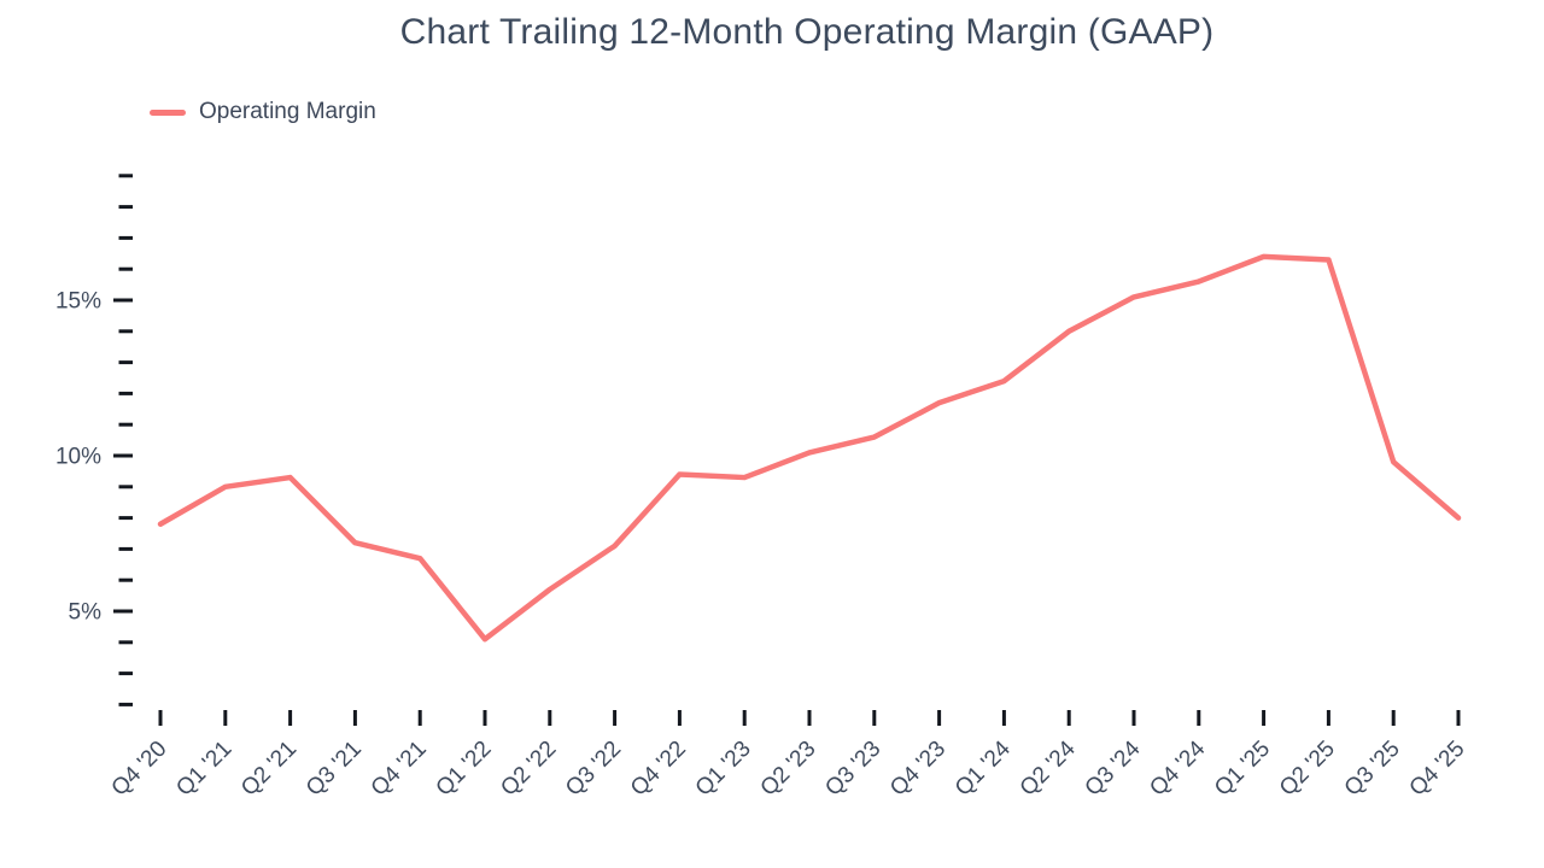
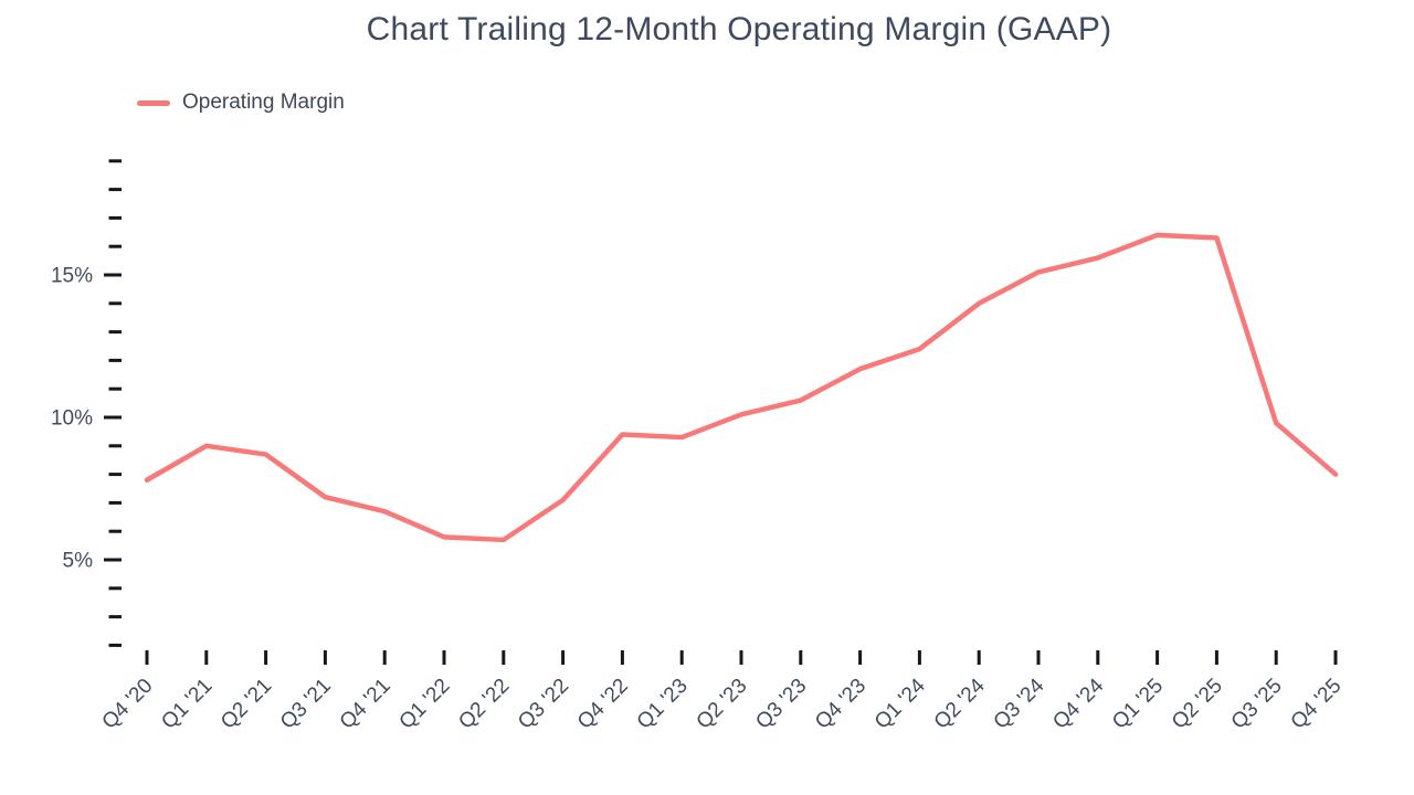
Q2 '21: 9.3% -> 8.7%
Q1 '22: 4.1% -> 5.8%
